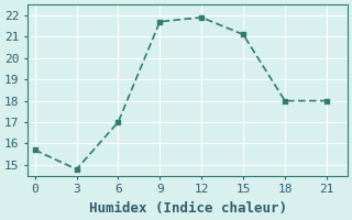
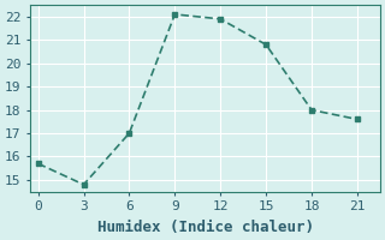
9: 21.7 -> 22.1
15: 21.1 -> 20.8
21: 18.0 -> 17.6
